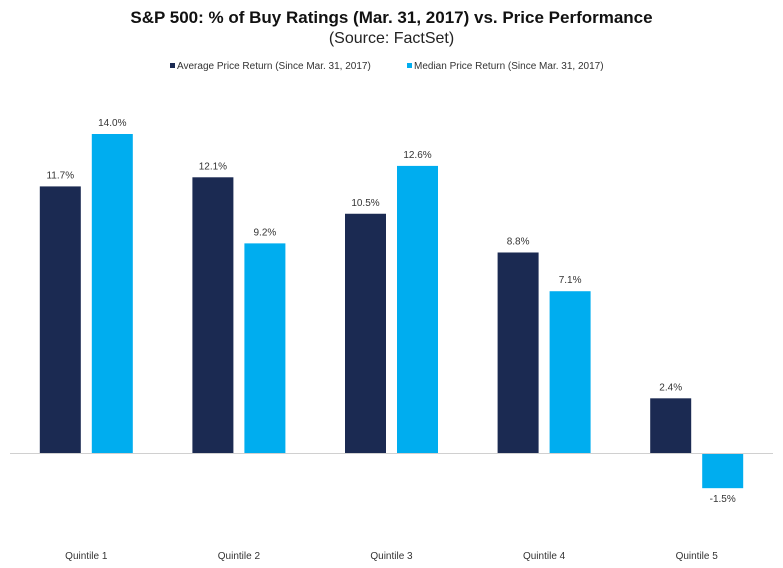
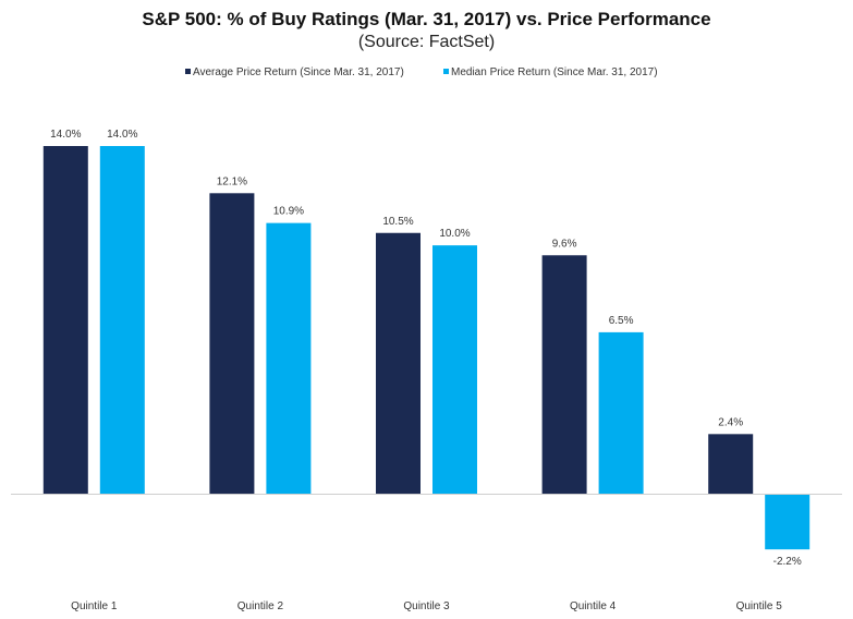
Average Price Return (Since Mar. 31, 2017)/Quintile 1: 11.7% -> 14.0%
Median Price Return (Since Mar. 31, 2017)/Quintile 2: 9.2% -> 10.9%
Median Price Return (Since Mar. 31, 2017)/Quintile 3: 12.6% -> 10.0%
Average Price Return (Since Mar. 31, 2017)/Quintile 4: 8.8% -> 9.6%
Median Price Return (Since Mar. 31, 2017)/Quintile 4: 7.1% -> 6.5%
Median Price Return (Since Mar. 31, 2017)/Quintile 5: -1.5% -> -2.2%
